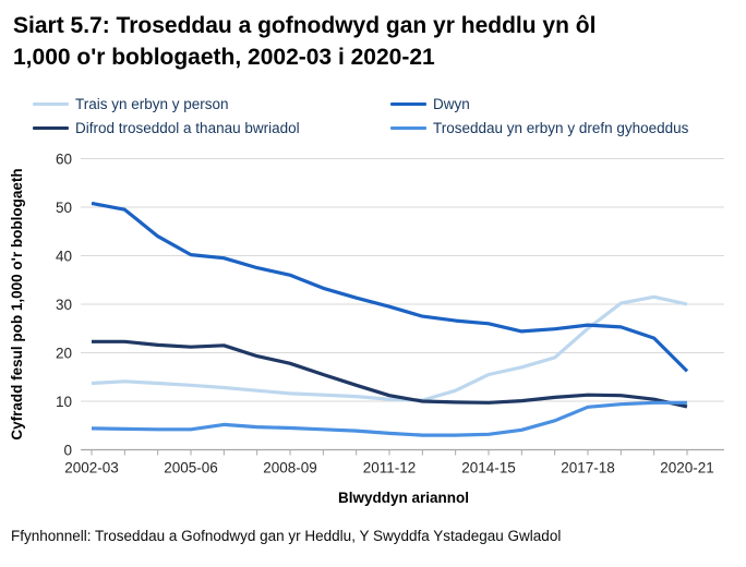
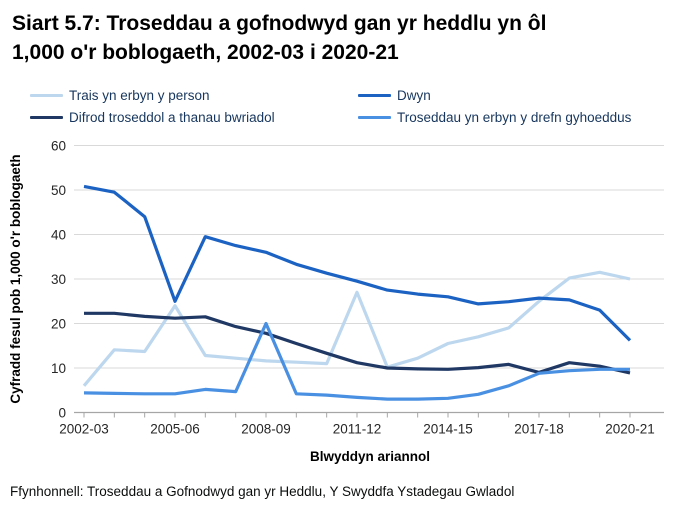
Trais yn erbyn y person/2002-03: 14 -> 6
Trais yn erbyn y person/2005-06: 13 -> 24
Dwyn/2005-06: 40 -> 25
Troseddau yn erbyn y drefn gyhoeddus/2008-09: 4 -> 20
Trais yn erbyn y person/2011-12: 10 -> 27
Difrod troseddol a thanau bwriadol/2017-18: 11 -> 9
